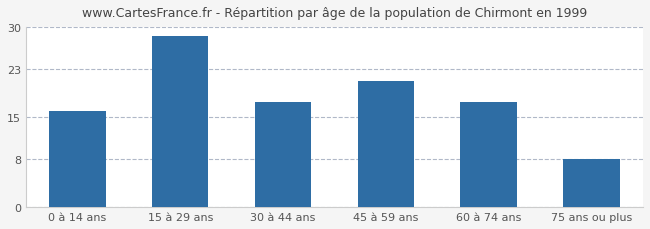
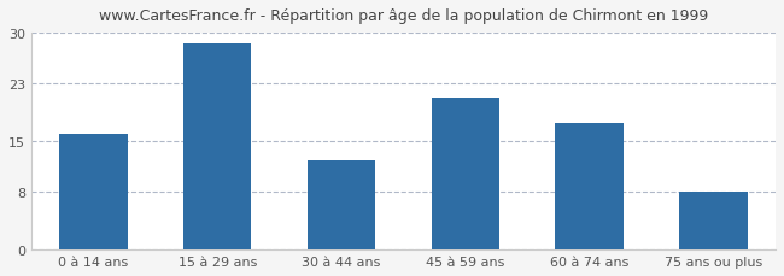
30 à 44 ans: 17.5 -> 12.4
